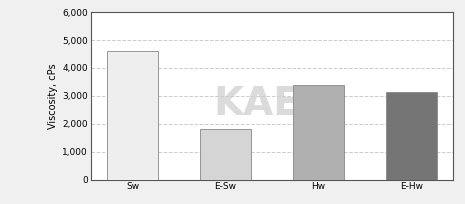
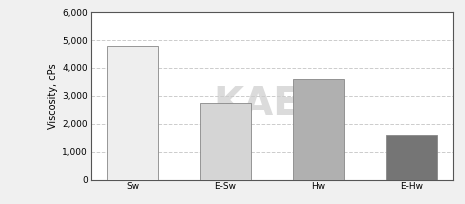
Sw: 4,600 -> 4,800
E-Sw: 1,800 -> 2,750
Hw: 3,400 -> 3,600
E-Hw: 3,150 -> 1,600
